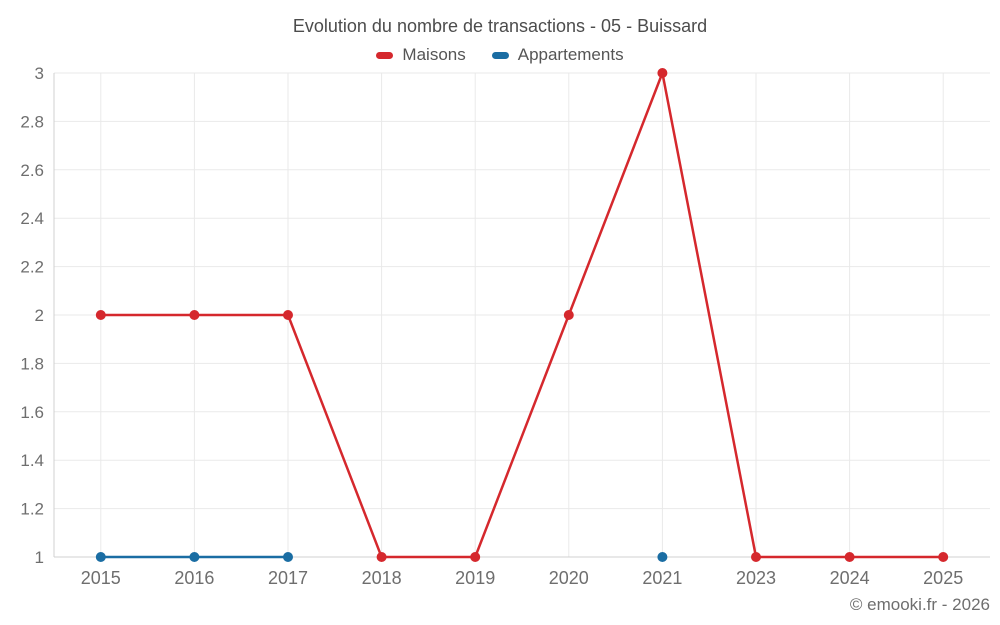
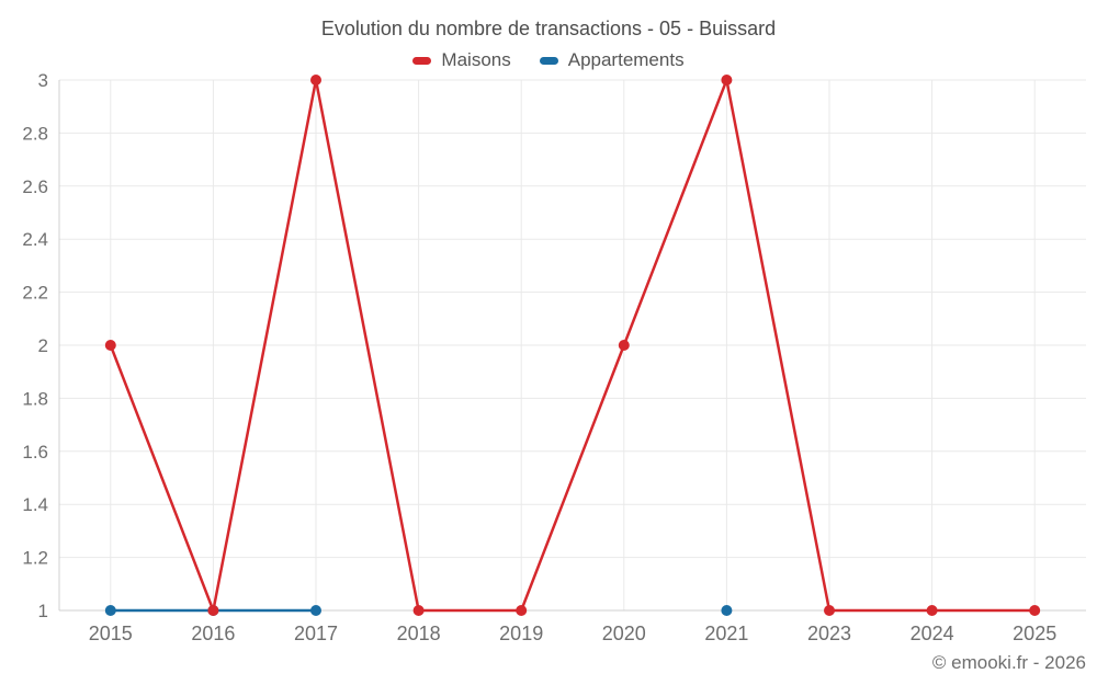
Maisons/2016: 2 -> 1
Maisons/2017: 2 -> 3
